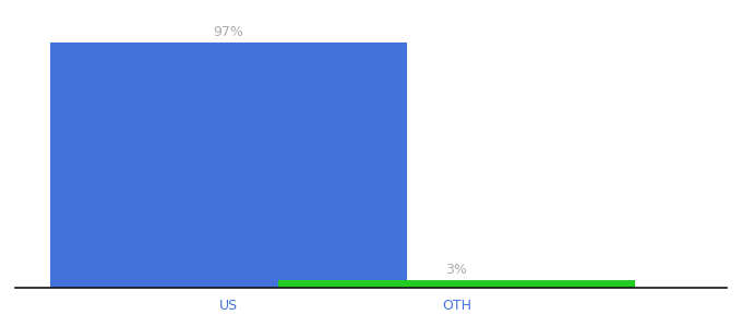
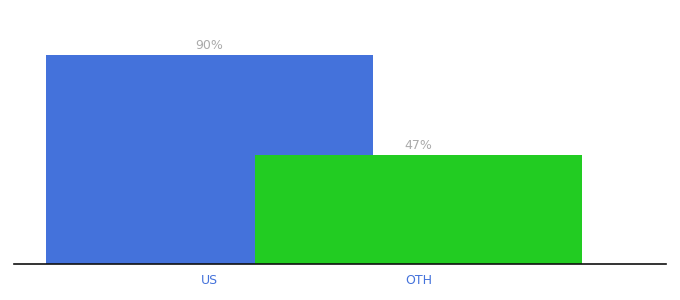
US: 97% -> 90%
OTH: 3% -> 47%
